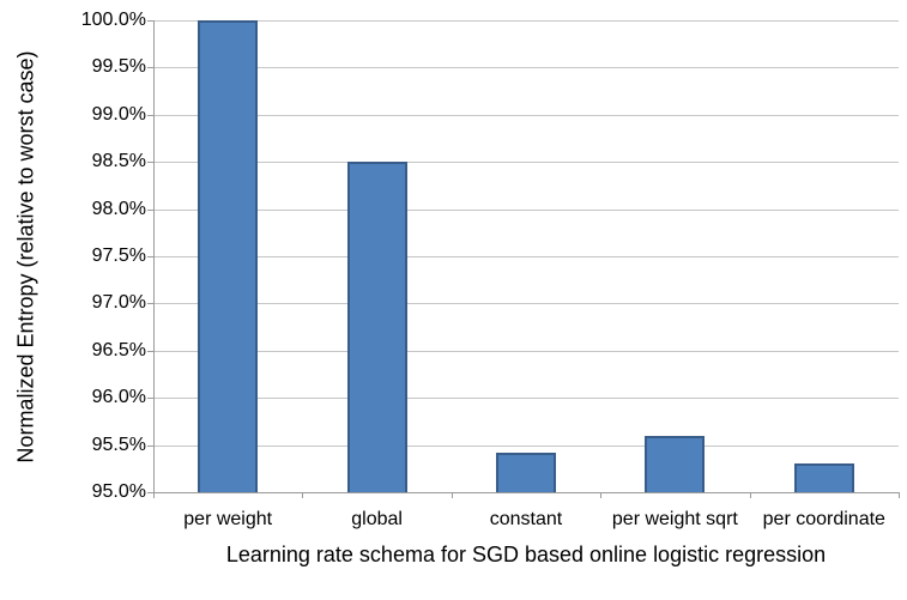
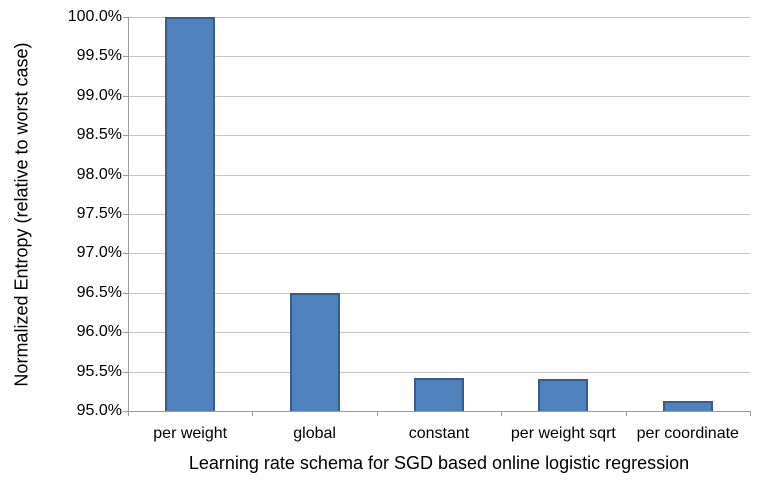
global: 98.5% -> 96.5%
per weight sqrt: 95.6% -> 95.4%
per coordinate: 95.3% -> 95.1%
